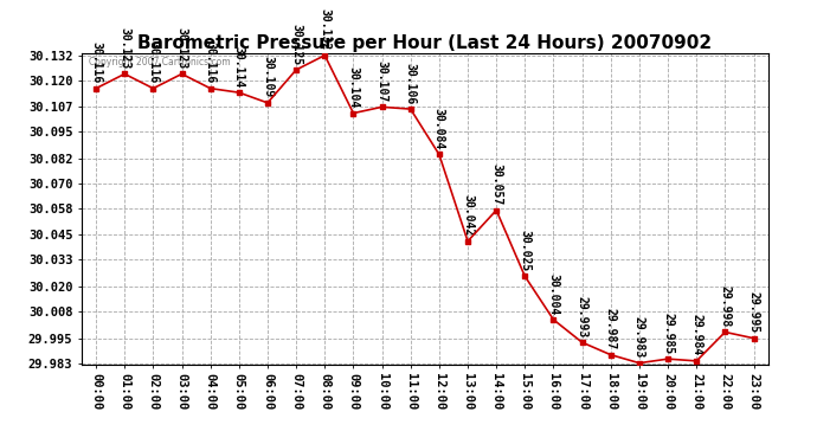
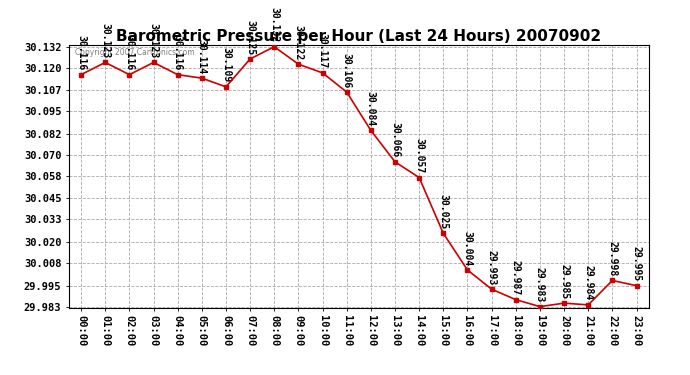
09:00: 30.104 -> 30.122
10:00: 30.107 -> 30.117
13:00: 30.042 -> 30.066
